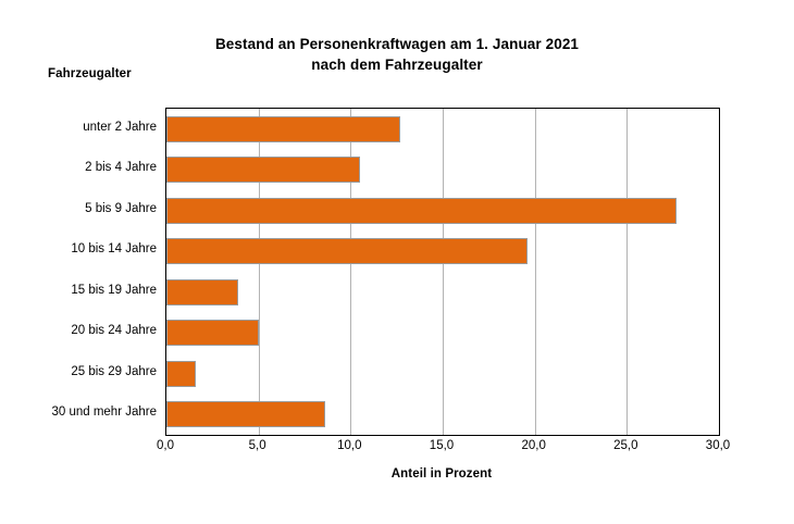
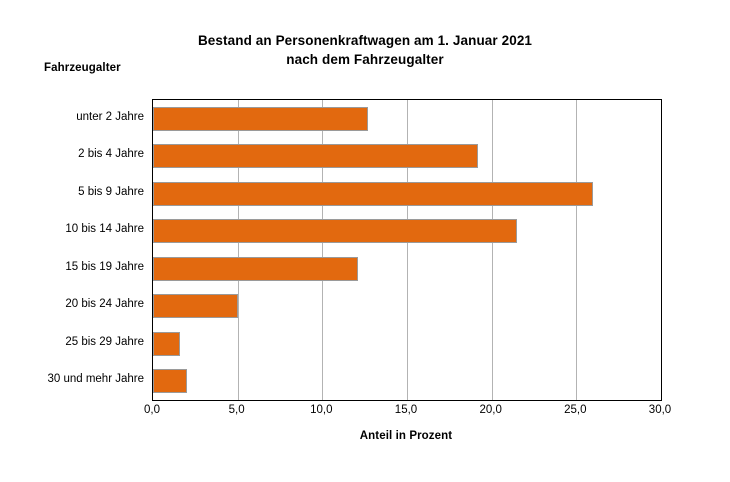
2 bis 4 Jahre: 10,5 -> 19,2
5 bis 9 Jahre: 27,7 -> 26,0
10 bis 14 Jahre: 19,6 -> 21,5
15 bis 19 Jahre: 3,9 -> 12,1
30 und mehr Jahre: 8,6 -> 2,0
